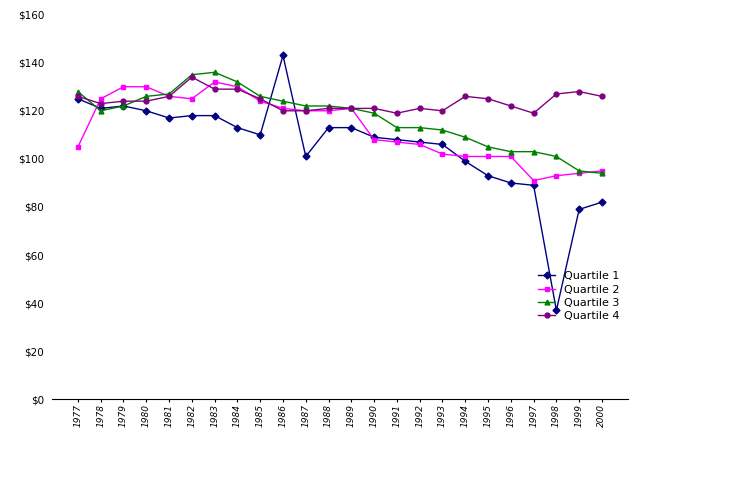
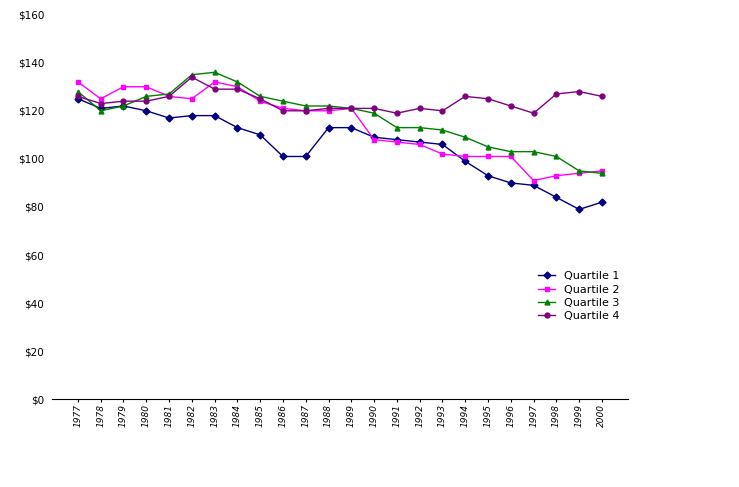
Quartile 2/1977: $105 -> $132
Quartile 1/1986: $143 -> $101
Quartile 1/1998: $37 -> $84
